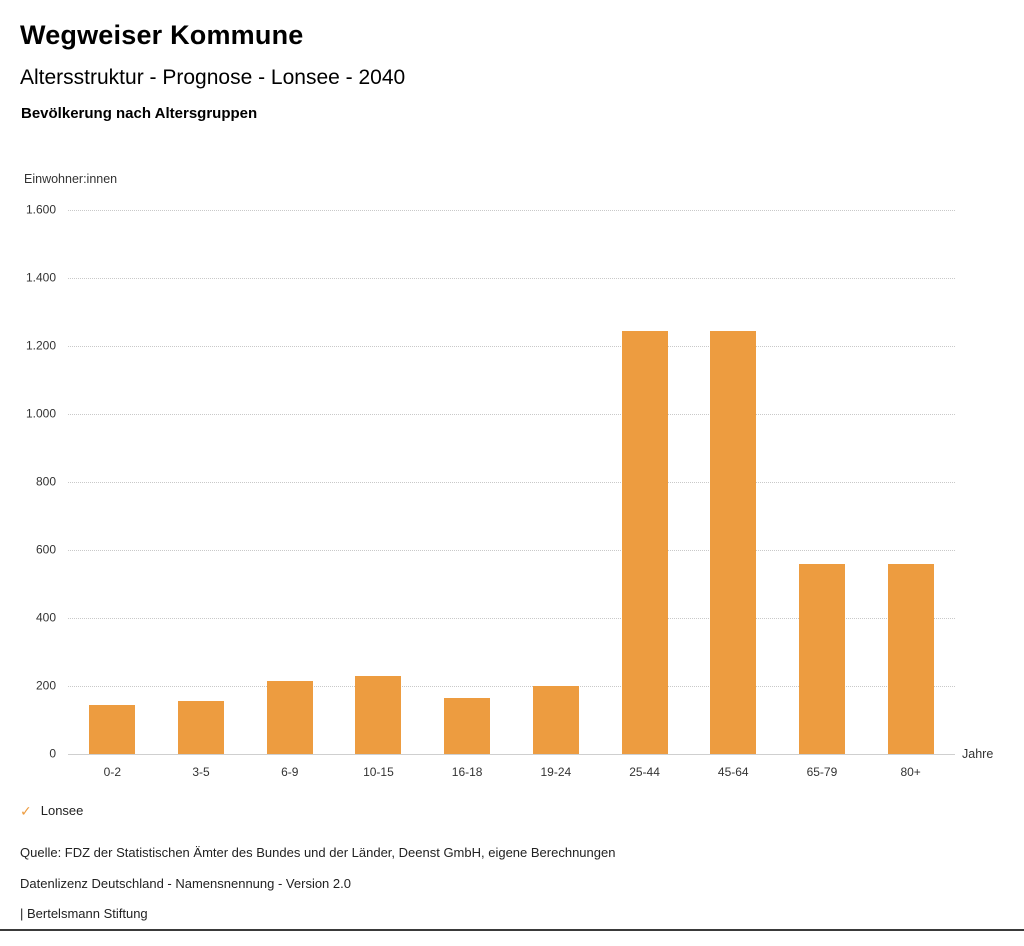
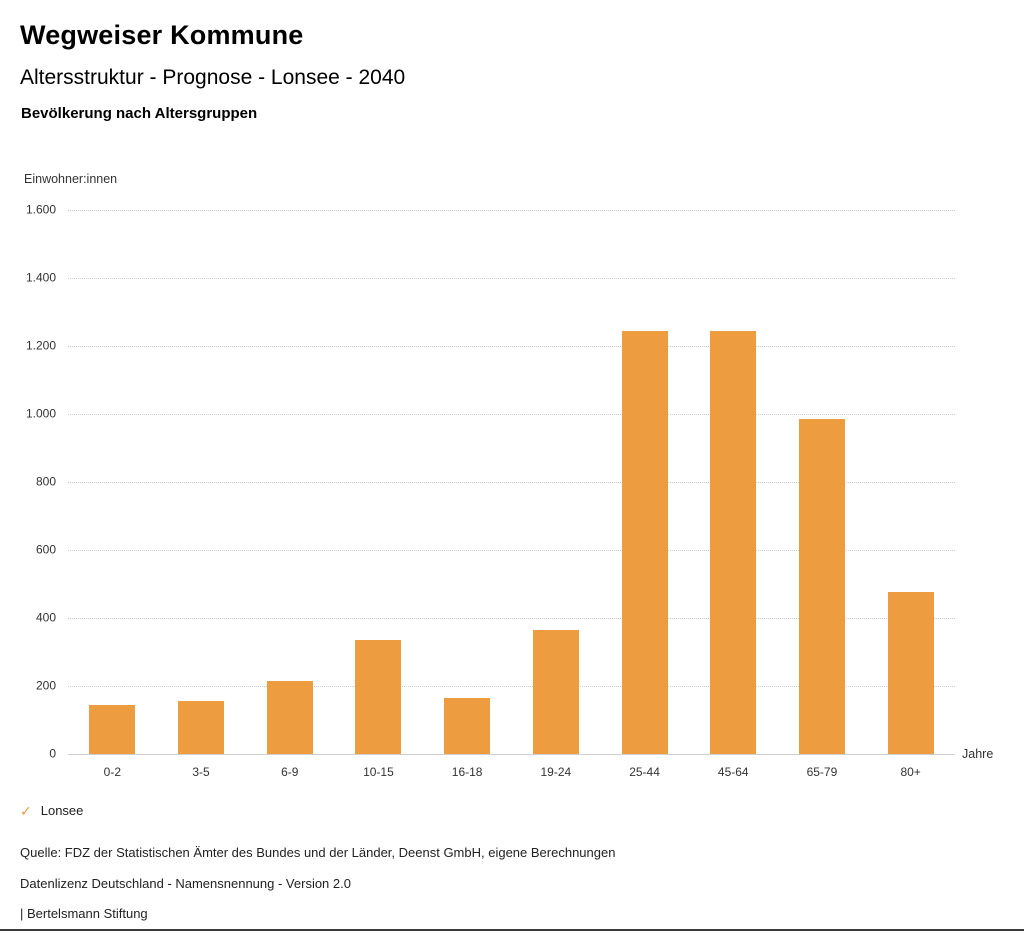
10-15: 230 -> 340
19-24: 200 -> 360
65-79: 560 -> 980
80+: 560 -> 480
